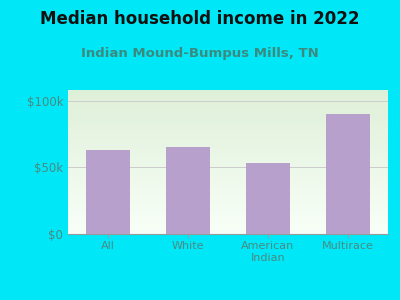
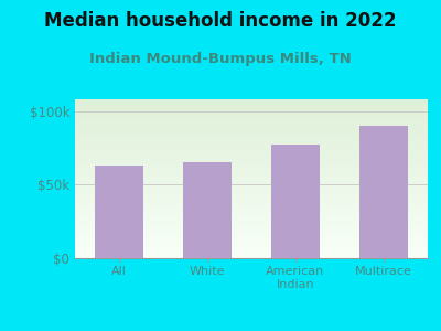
American Indian: $53k -> $77k
